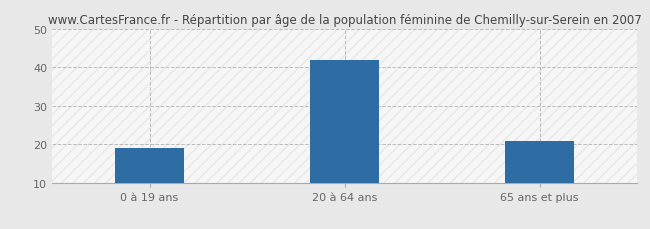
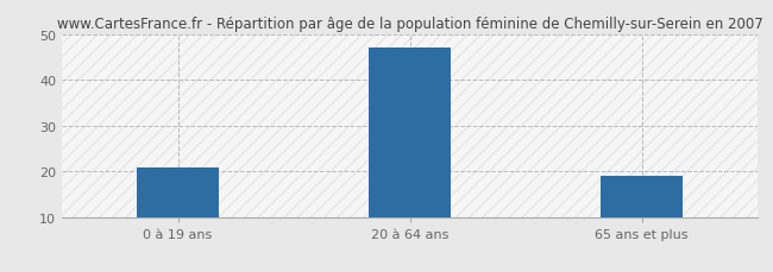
0 à 19 ans: 19 -> 21
20 à 64 ans: 42 -> 47
65 ans et plus: 21 -> 19
